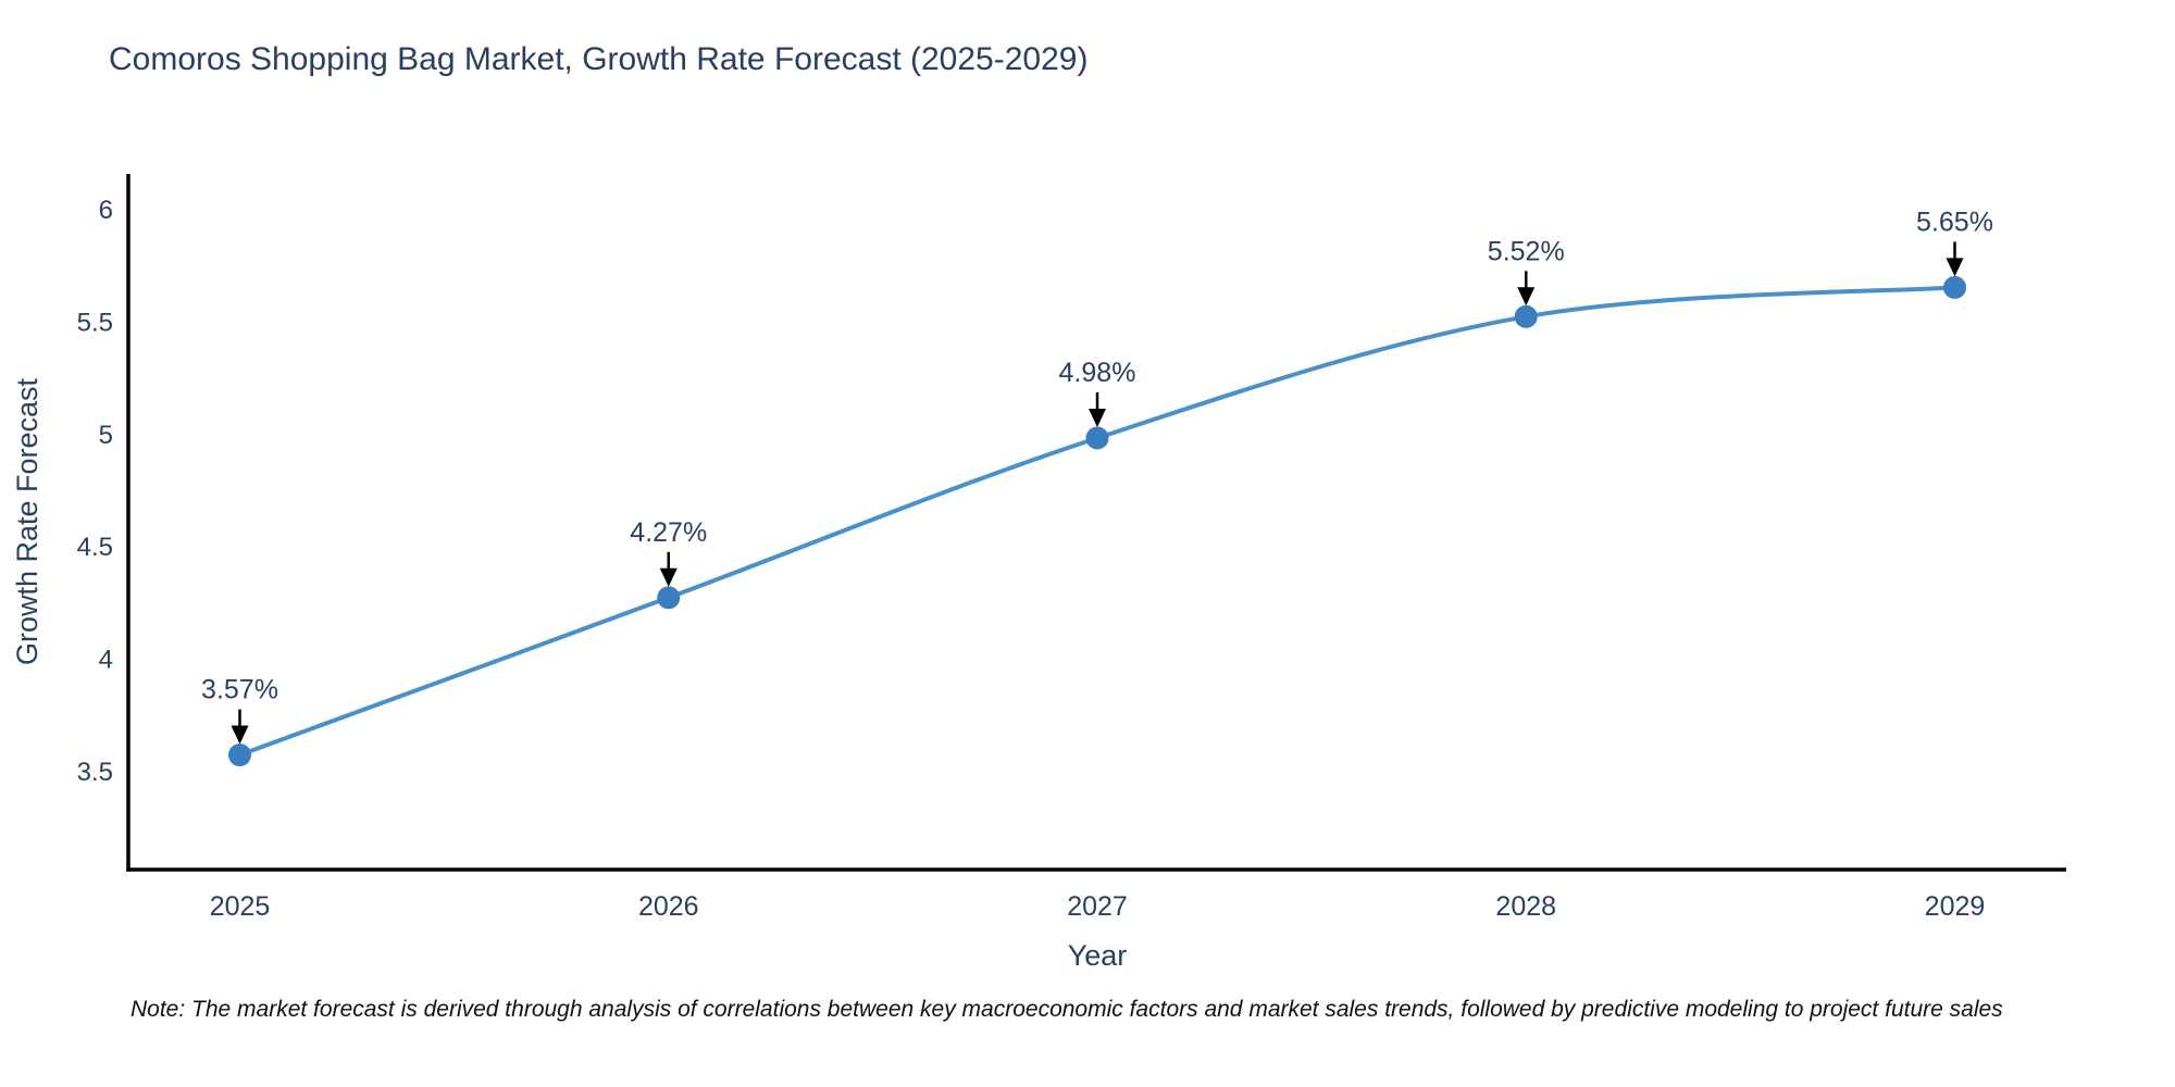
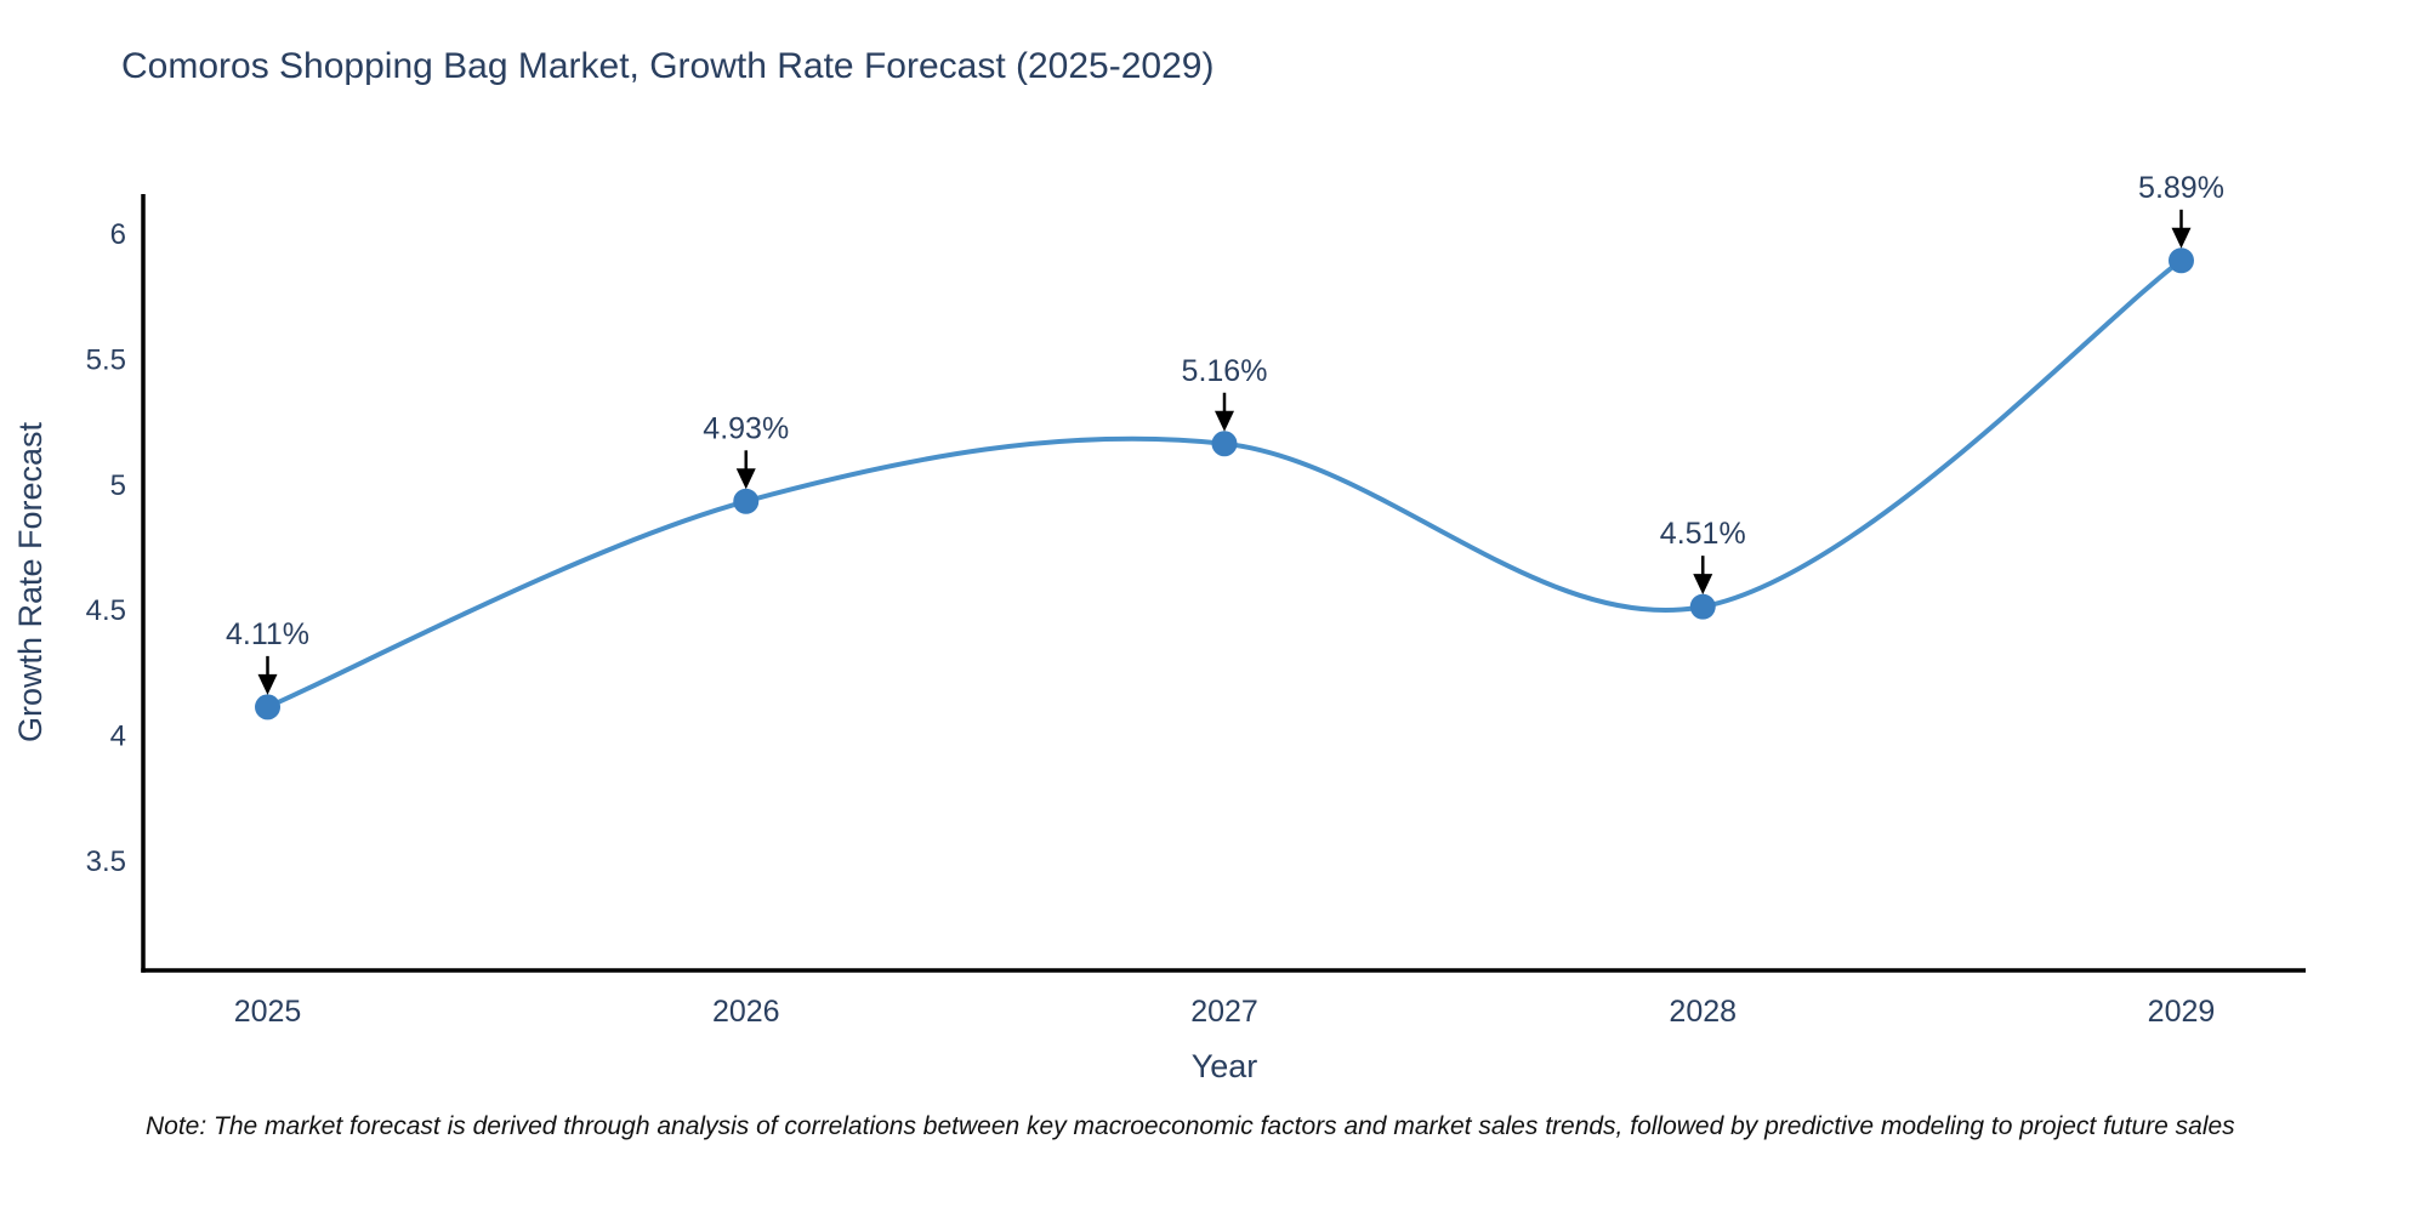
2025: 3.57% -> 4.11%
2026: 4.27% -> 4.93%
2027: 4.98% -> 5.16%
2028: 5.52% -> 4.51%
2029: 5.65% -> 5.89%
